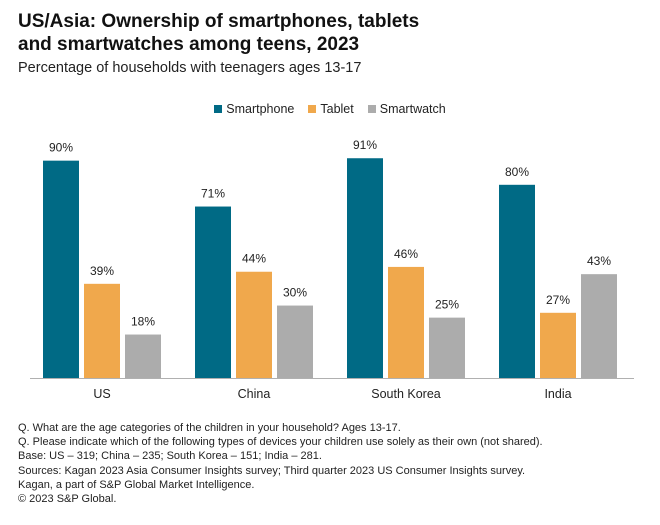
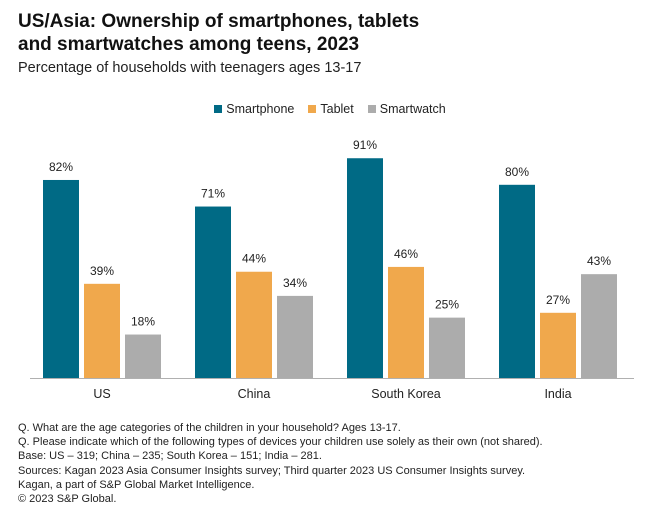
Smartphone/US: 90% -> 82%
Smartwatch/China: 30% -> 34%
